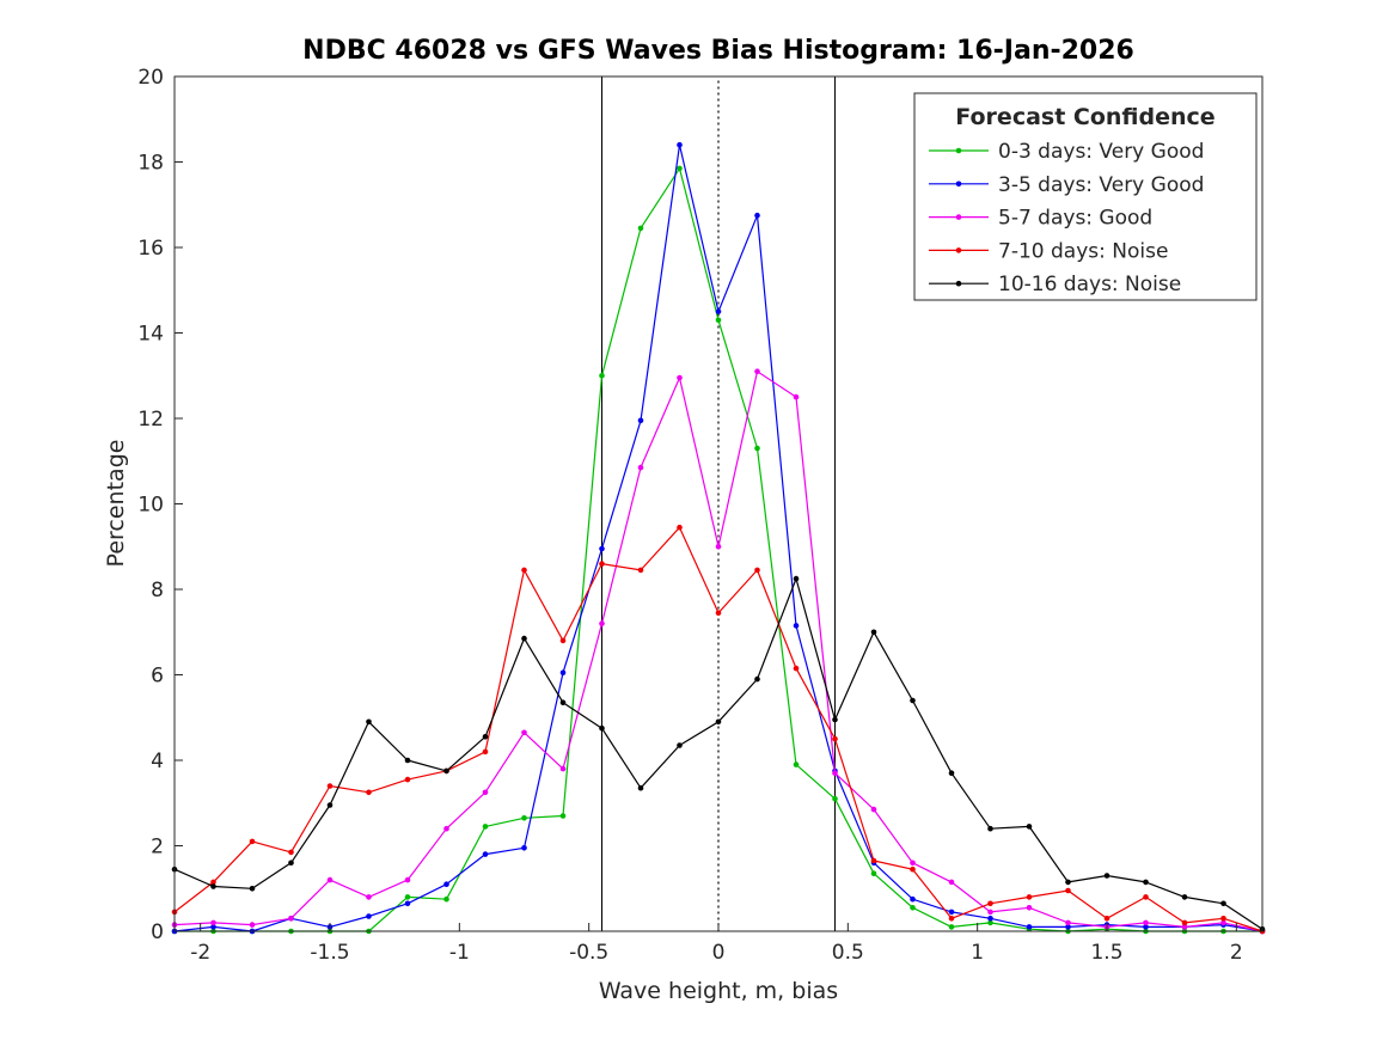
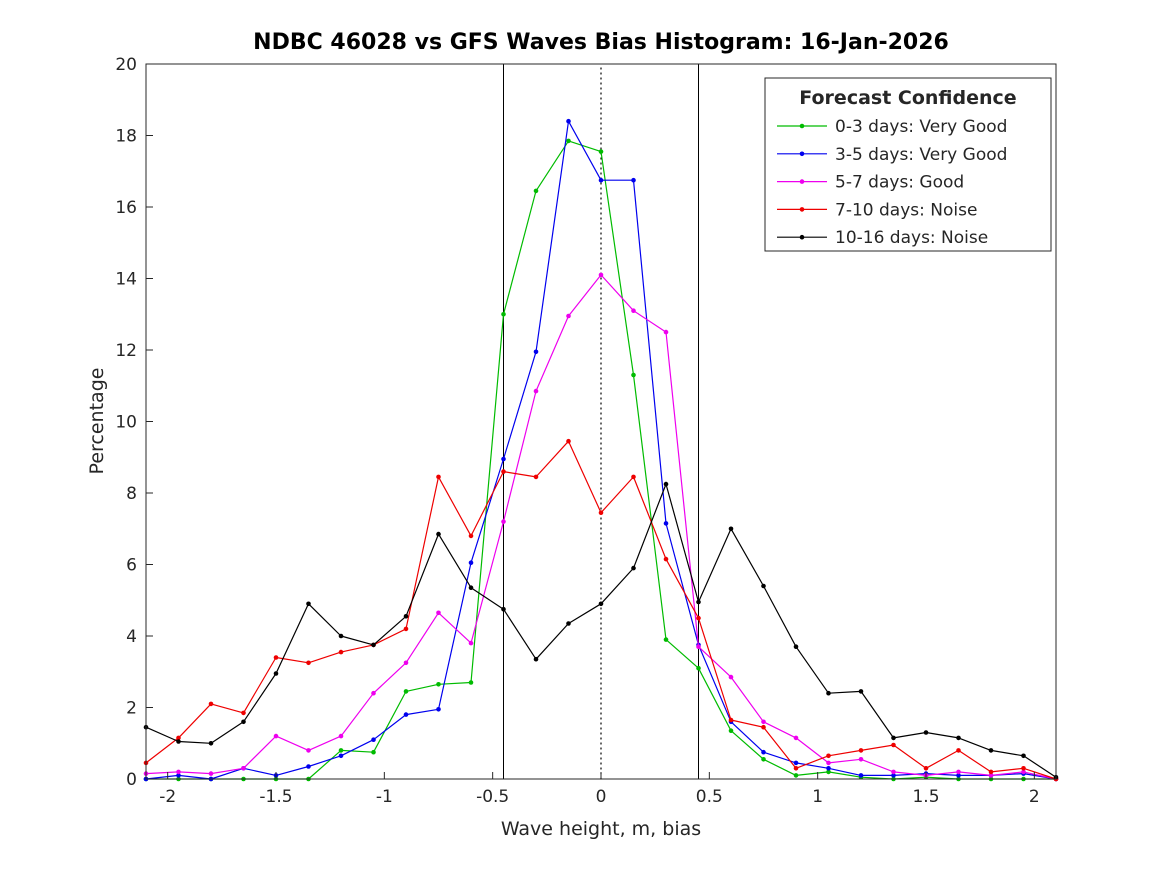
0-3 days: Very Good/0: 14.3 -> 17.6
3-5 days: Very Good/0: 14.5 -> 16.8
5-7 days: Good/0: 9.0 -> 14.1
